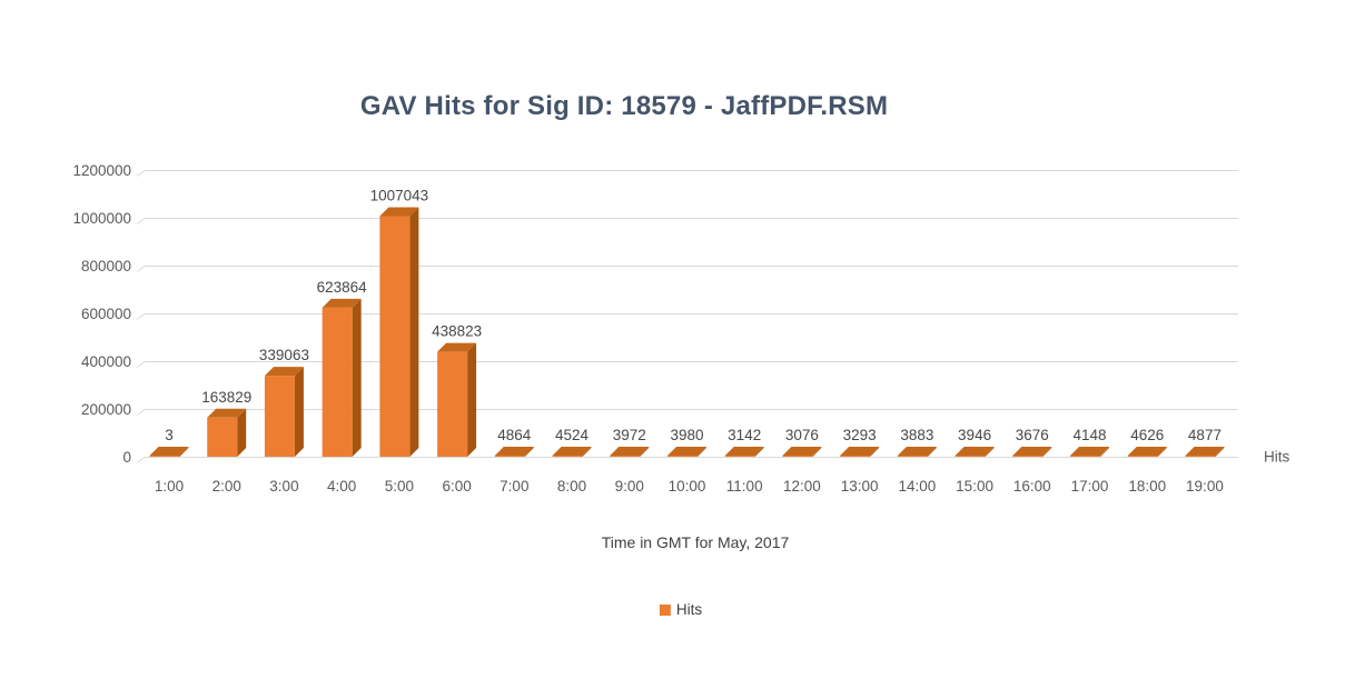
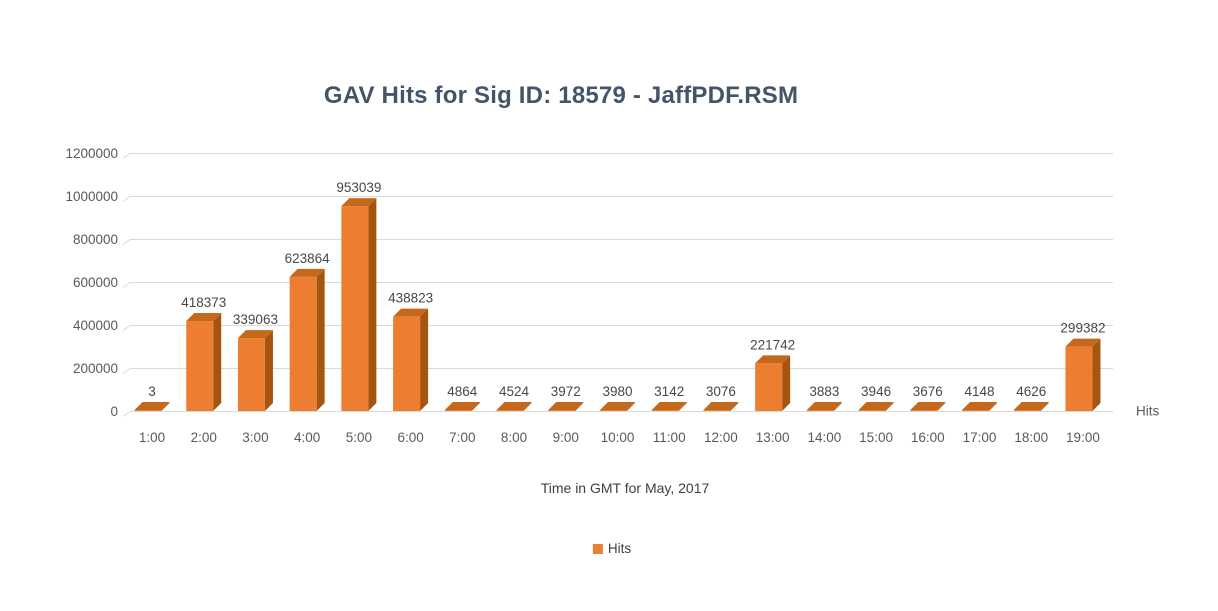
2:00: 163829 -> 418373
5:00: 1007043 -> 953039
13:00: 3293 -> 221742
19:00: 4877 -> 299382
